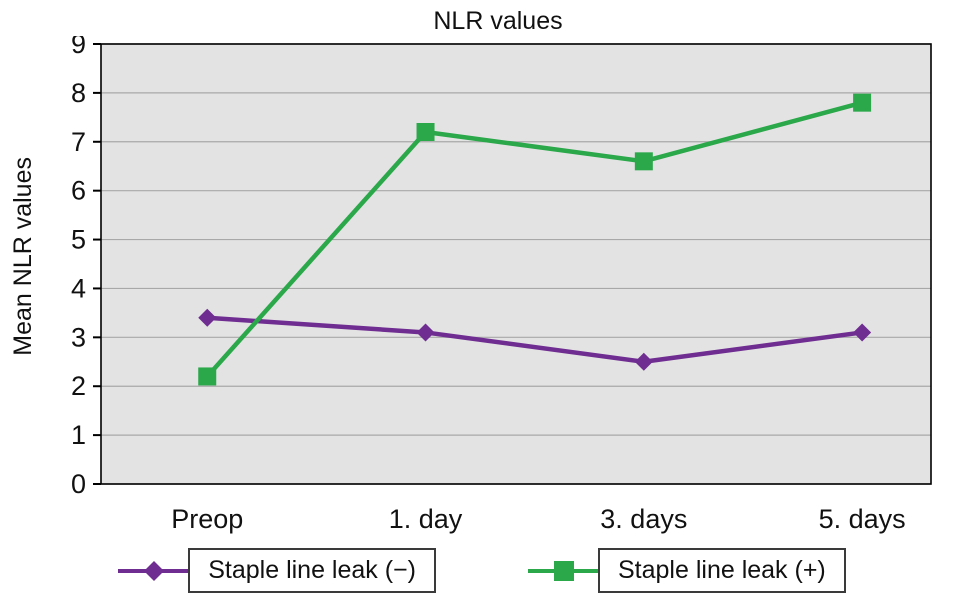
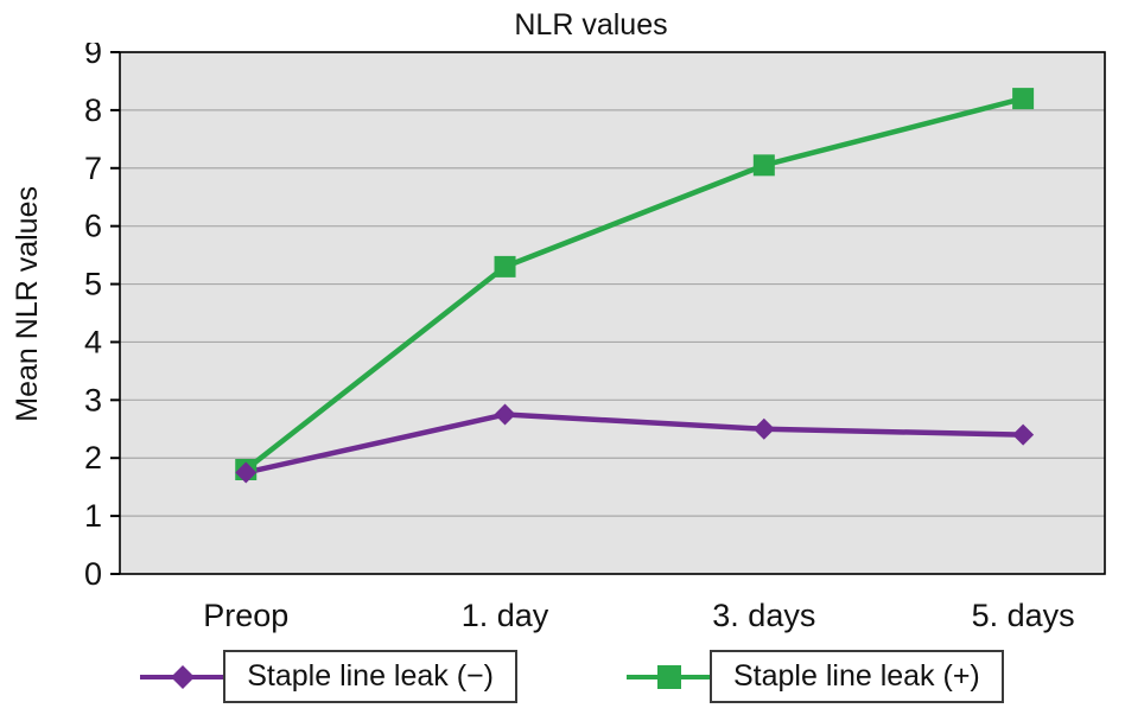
Staple line leak (−)/Preop: 3.4 -> 1.8
Staple line leak (+)/Preop: 2.2 -> 1.8
Staple line leak (−)/1. day: 3.1 -> 2.8
Staple line leak (+)/1. day: 7.2 -> 5.3
Staple line leak (+)/3. days: 6.6 -> 7.0
Staple line leak (−)/5. days: 3.1 -> 2.4
Staple line leak (+)/5. days: 7.8 -> 8.2
